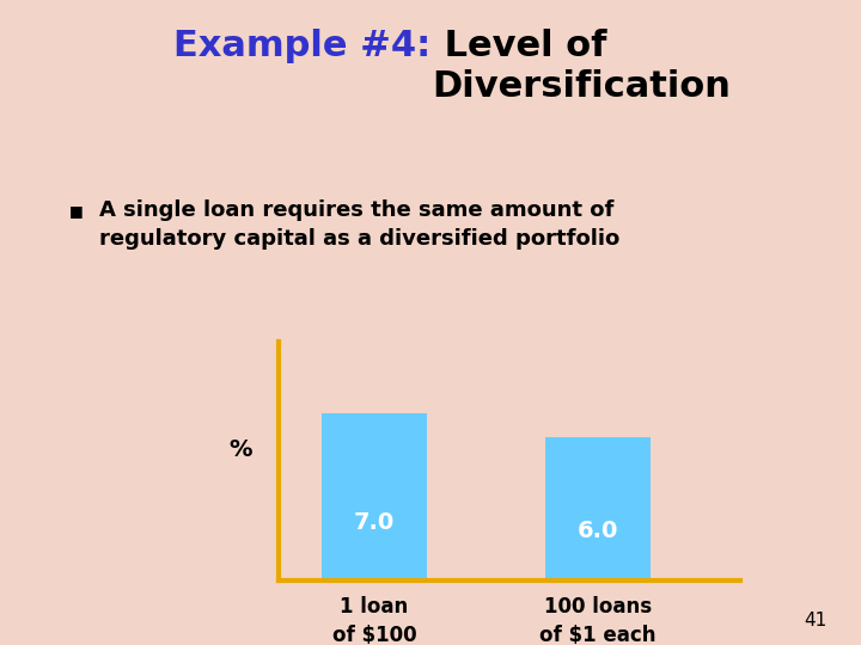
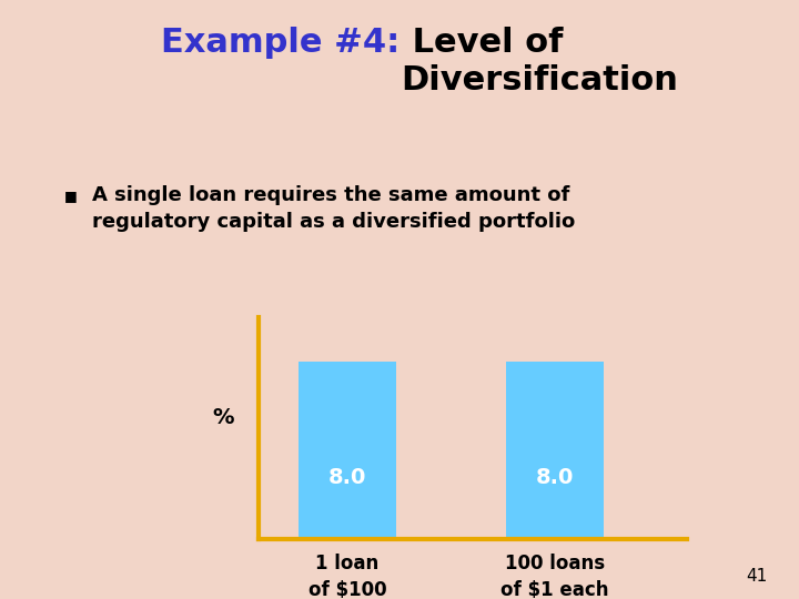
1 loan of $100: 7.0 -> 8.0
100 loans of $1 each: 6.0 -> 8.0
